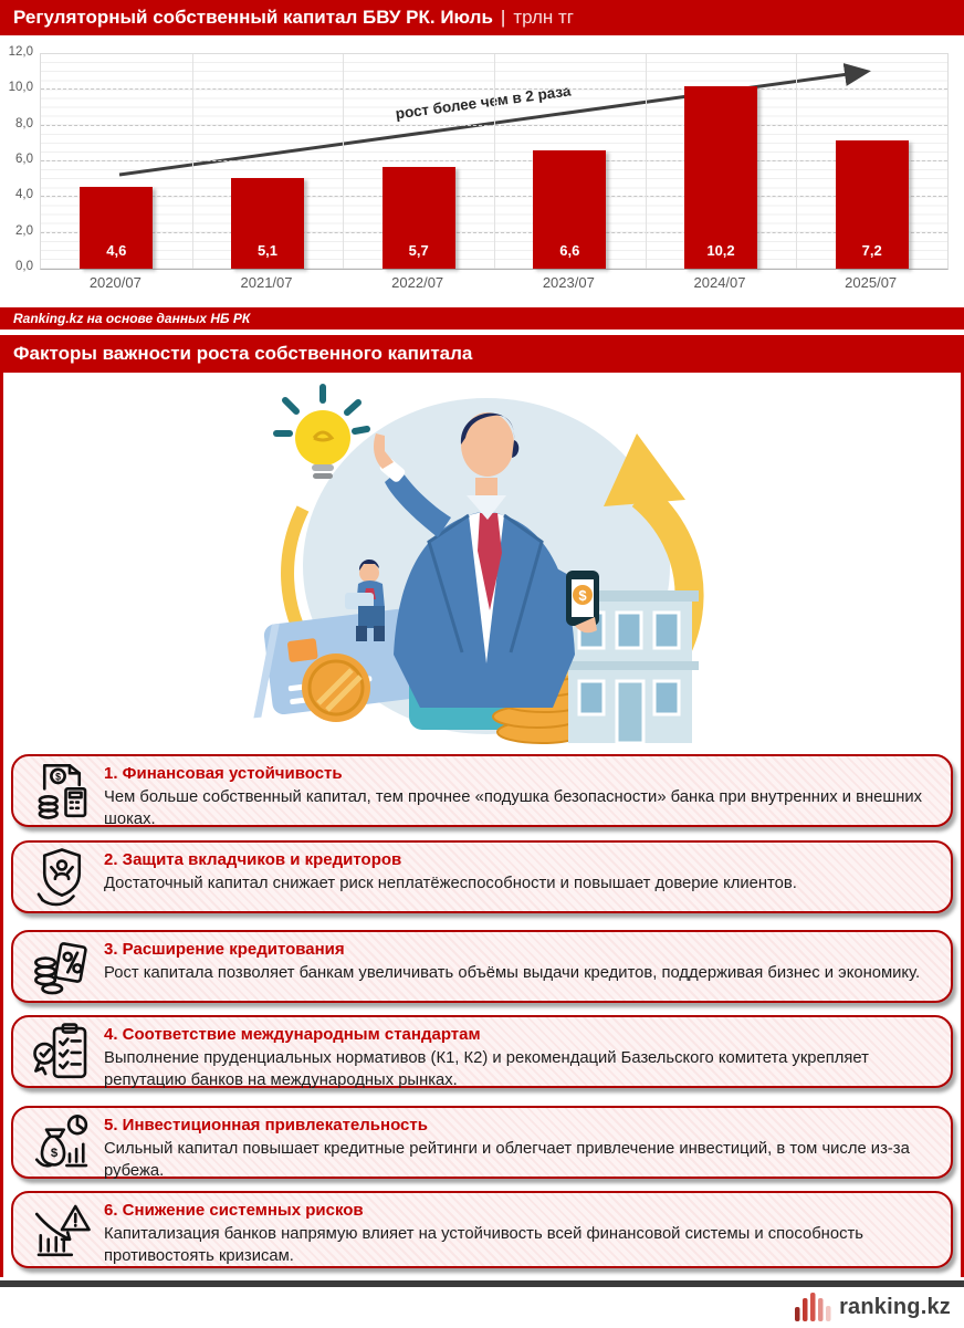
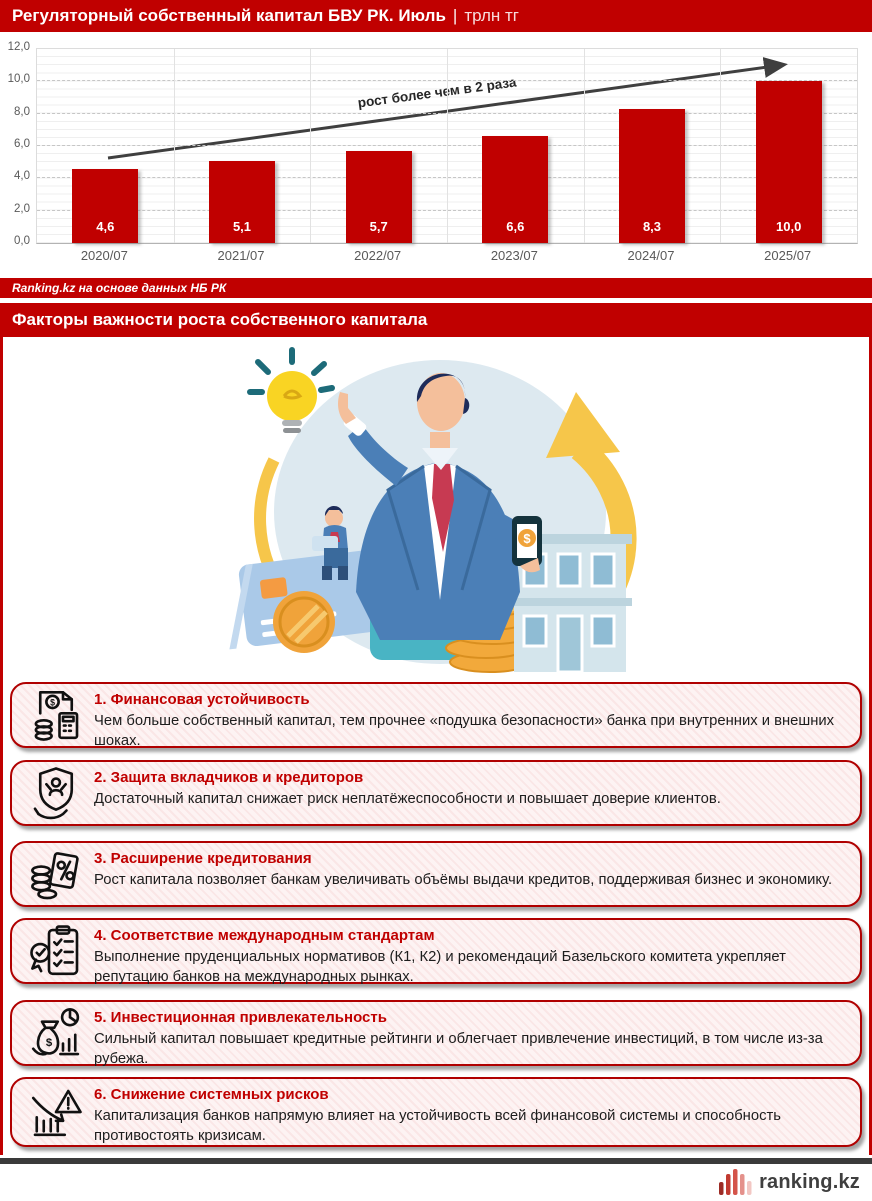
2024/07: 10,2 -> 8,3
2025/07: 7,2 -> 10,0
